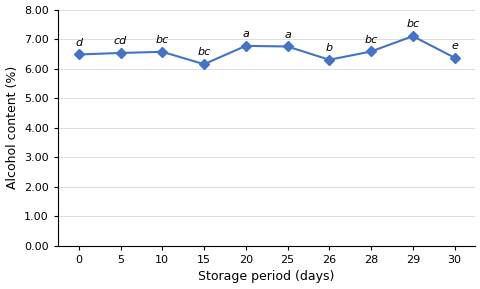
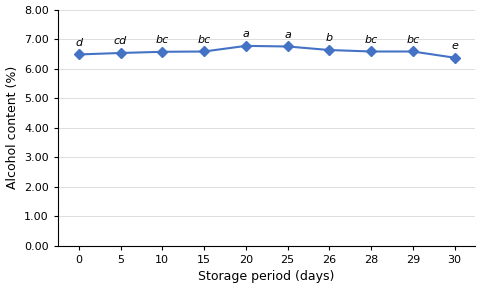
15: 6.15 -> 6.58
26: 6.30 -> 6.63
29: 7.10 -> 6.58
